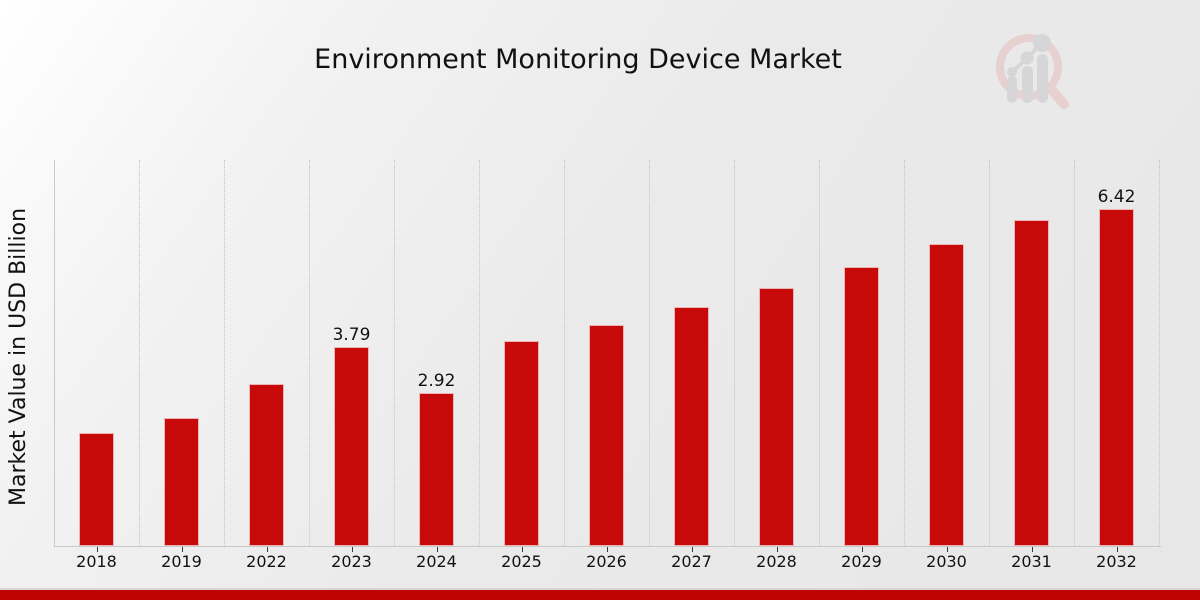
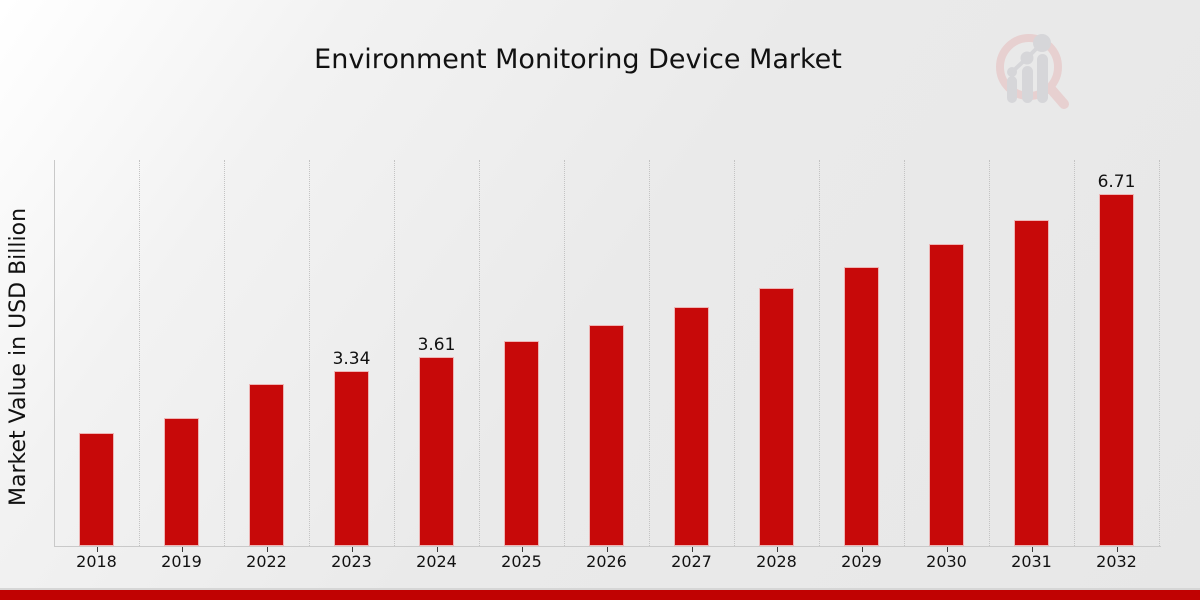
2023: 3.79 -> 3.34
2024: 2.92 -> 3.61
2032: 6.42 -> 6.71
